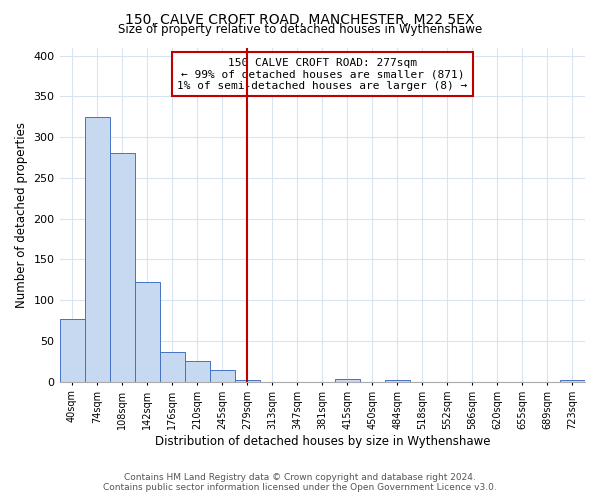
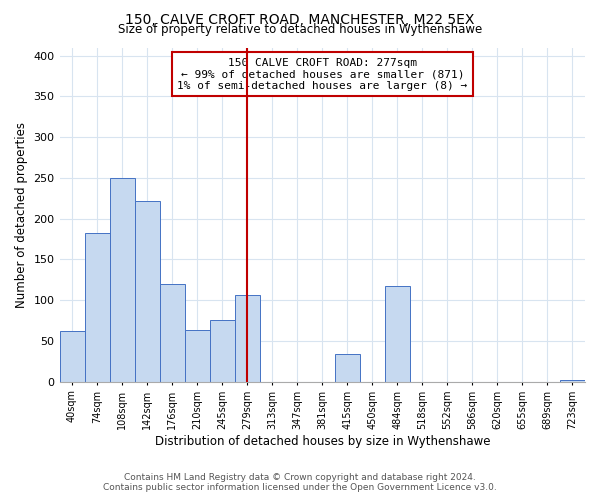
40sqm: 77 -> 62
74sqm: 325 -> 182
108sqm: 280 -> 250
142sqm: 122 -> 222
176sqm: 37 -> 120
210sqm: 25 -> 64
245sqm: 15 -> 76
279sqm: 2 -> 106
415sqm: 3 -> 34
484sqm: 2 -> 118
